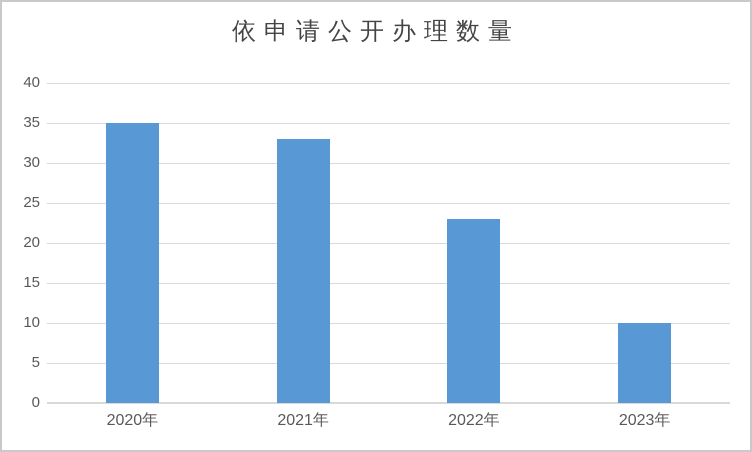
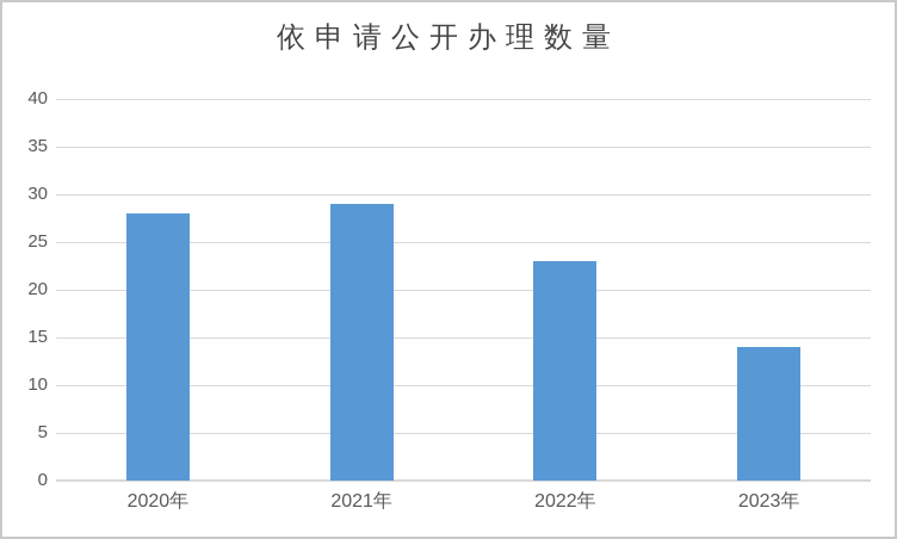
2020年: 35 -> 28
2021年: 33 -> 29
2023年: 10 -> 14
